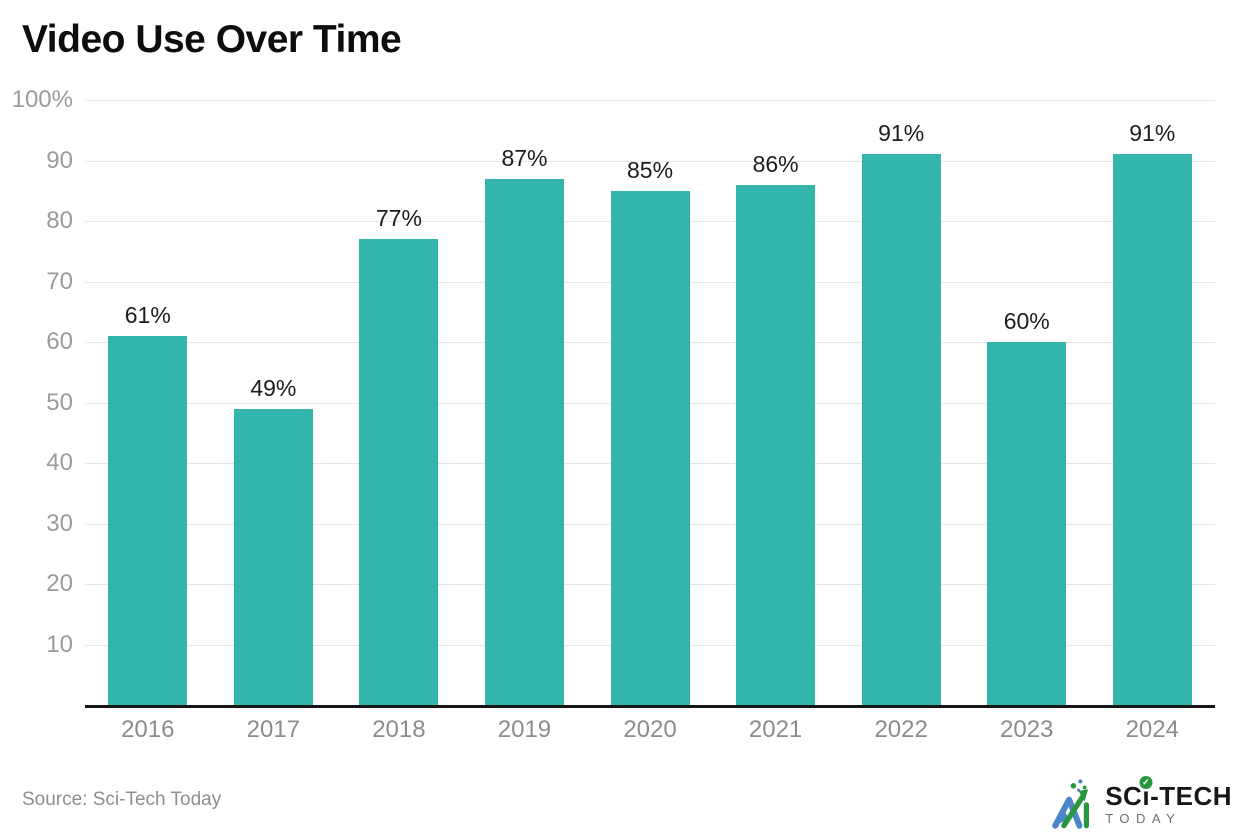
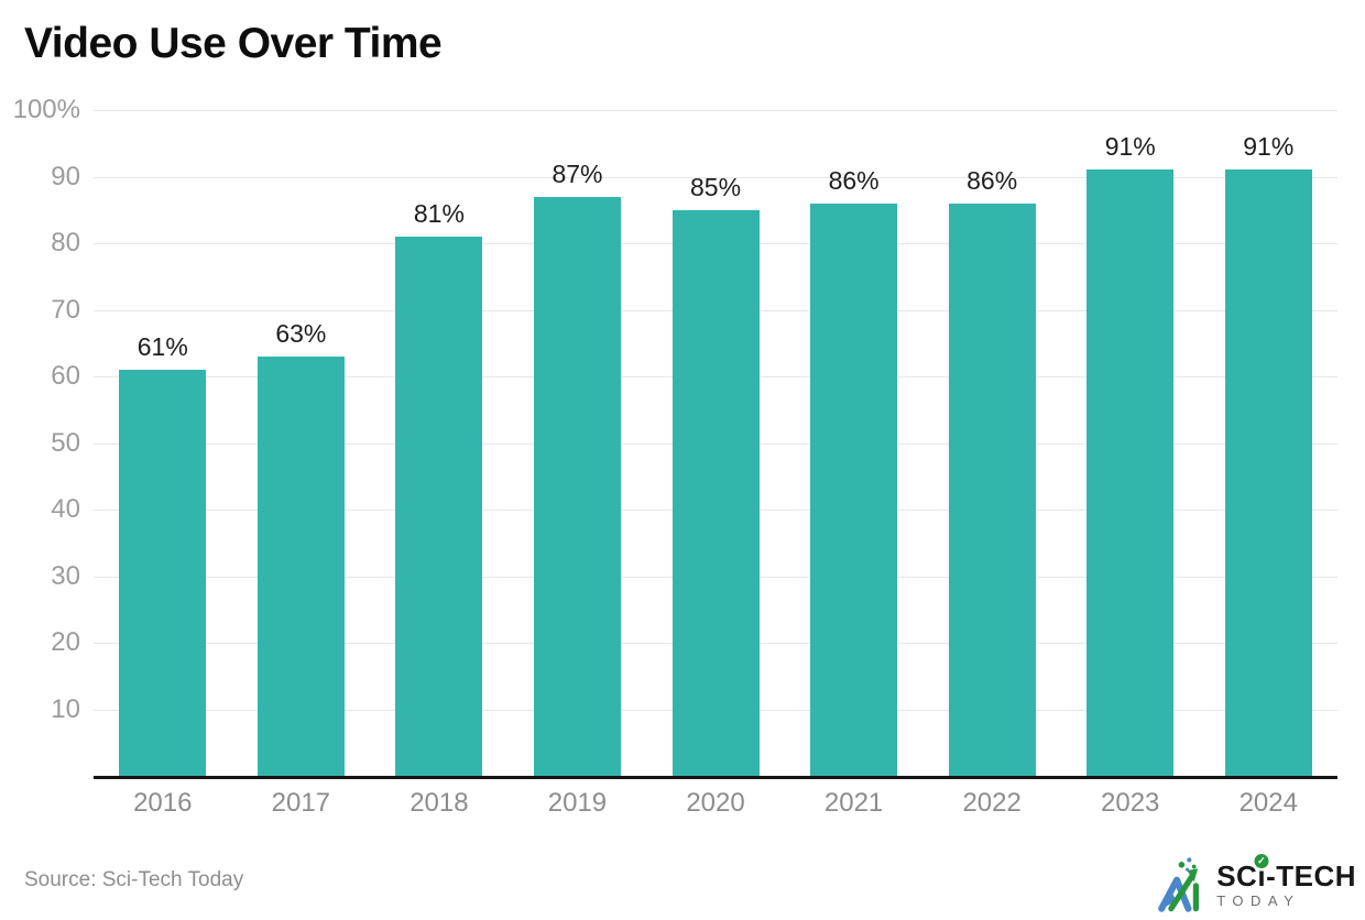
2017: 49% -> 63%
2018: 77% -> 81%
2022: 91% -> 86%
2023: 60% -> 91%
